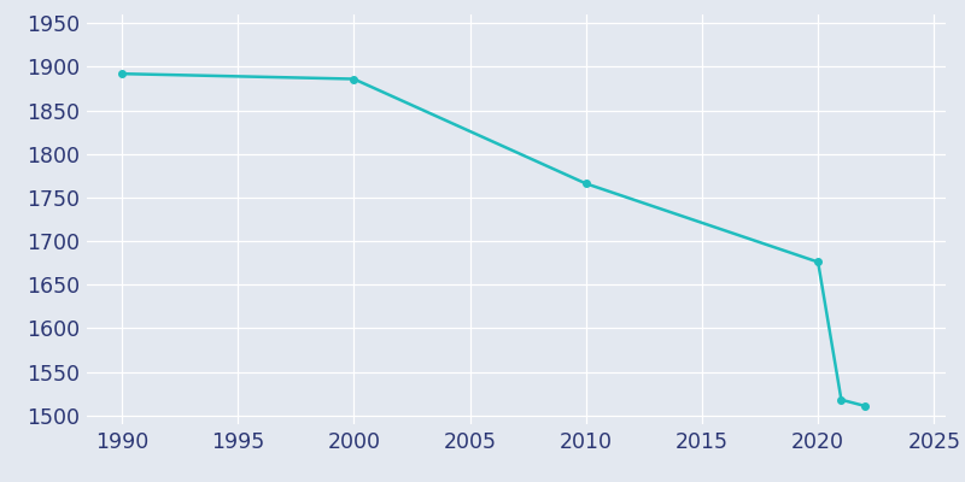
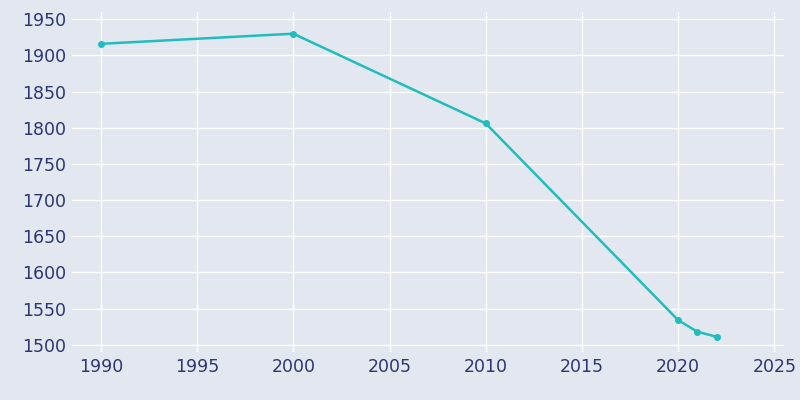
1990: 1892 -> 1916
2000: 1886 -> 1930
2010: 1766 -> 1806
2020: 1676 -> 1534
